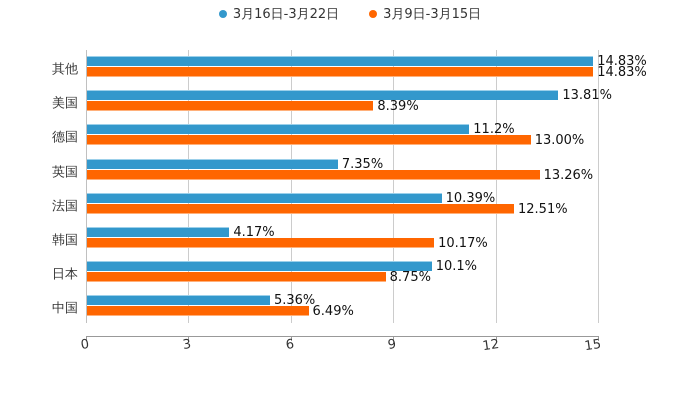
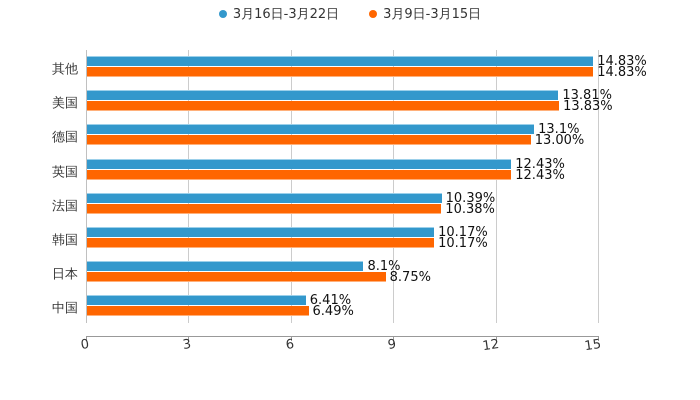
3月9日-3月15日/美国: 8.39% -> 13.83%
3月16日-3月22日/德国: 11.2% -> 13.1%
3月16日-3月22日/英国: 7.35% -> 12.43%
3月9日-3月15日/英国: 13.26% -> 12.43%
3月9日-3月15日/法国: 12.51% -> 10.38%
3月16日-3月22日/韩国: 4.17% -> 10.17%
3月16日-3月22日/日本: 10.1% -> 8.1%
3月16日-3月22日/中国: 5.36% -> 6.41%
